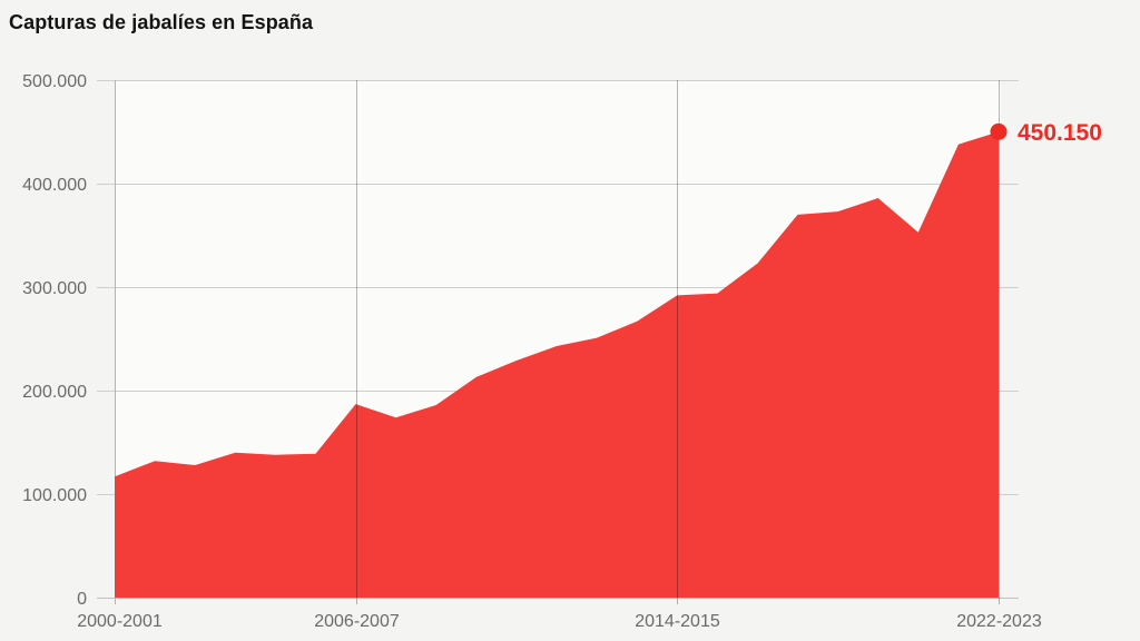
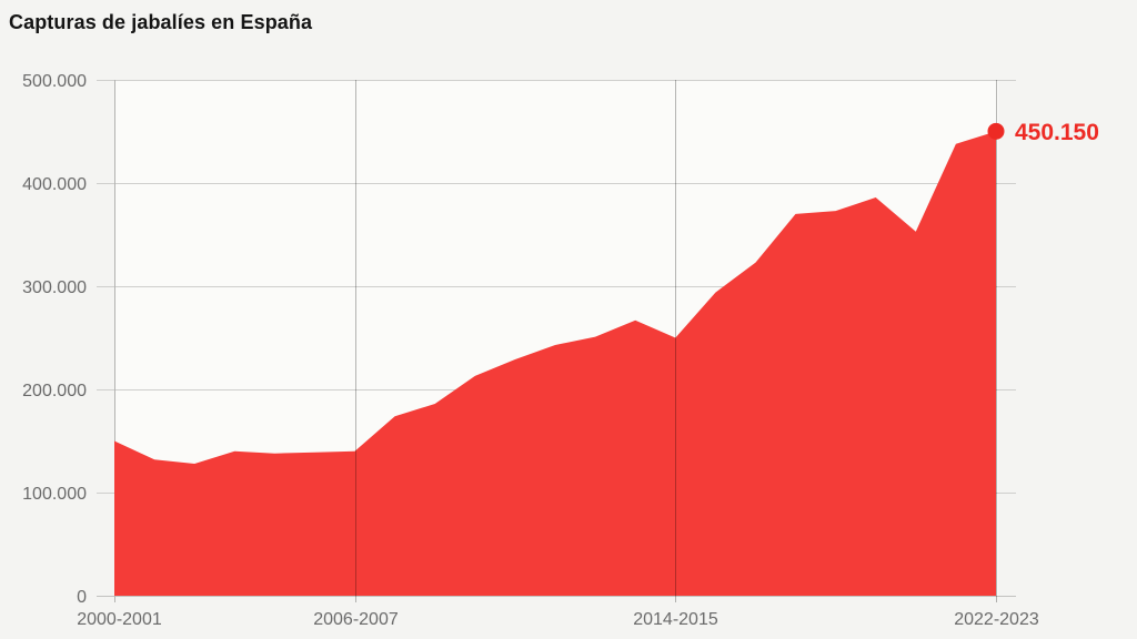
2000-2001: 120000 -> 150000
2006-2007: 190000 -> 140000
2014-2015: 290000 -> 250000
